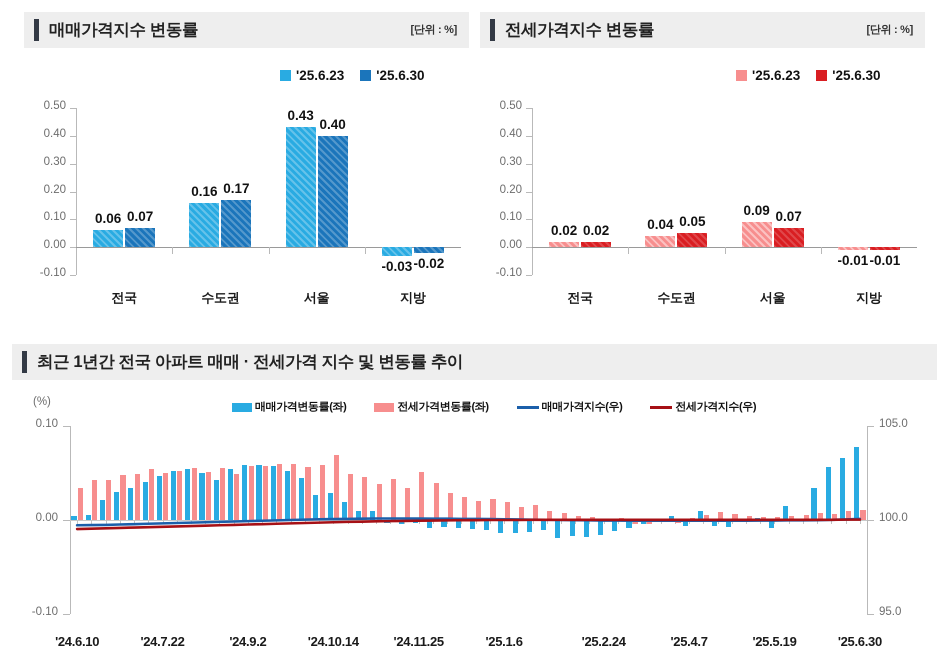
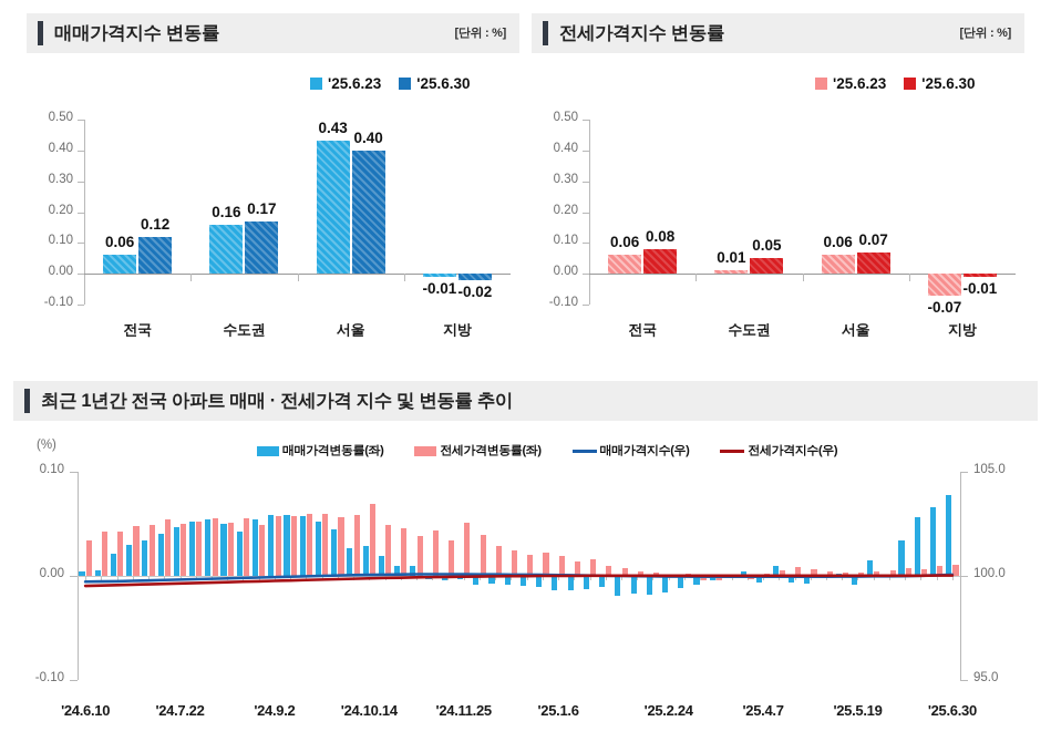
매매가격지수 변동률/'25.6.30/전국: 0.07 -> 0.12
매매가격지수 변동률/'25.6.23/지방: -0.03 -> -0.01
전세가격지수 변동률/'25.6.23/전국: 0.02 -> 0.06
전세가격지수 변동률/'25.6.30/전국: 0.02 -> 0.08
전세가격지수 변동률/'25.6.23/수도권: 0.04 -> 0.01
전세가격지수 변동률/'25.6.23/서울: 0.09 -> 0.06
전세가격지수 변동률/'25.6.23/지방: -0.01 -> -0.07
